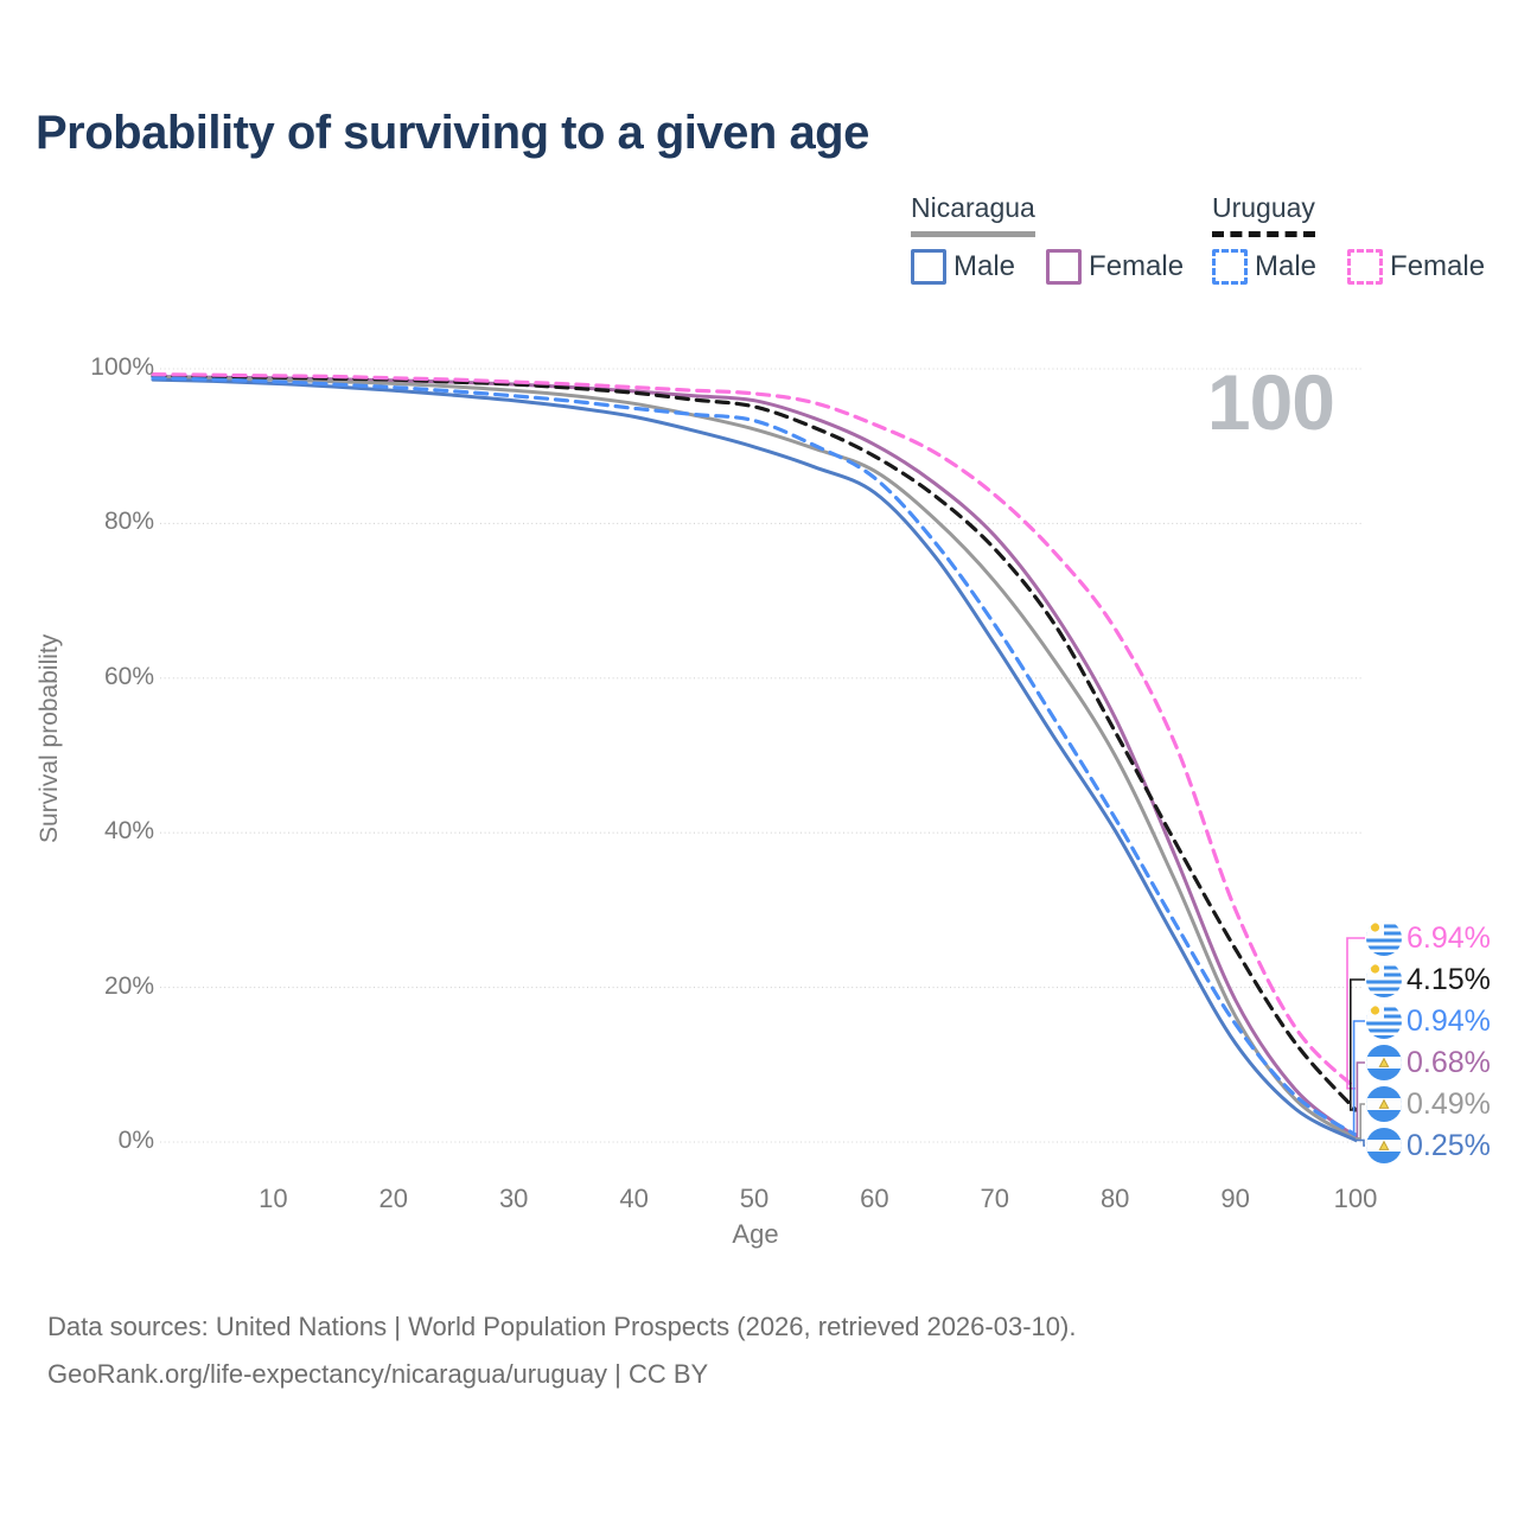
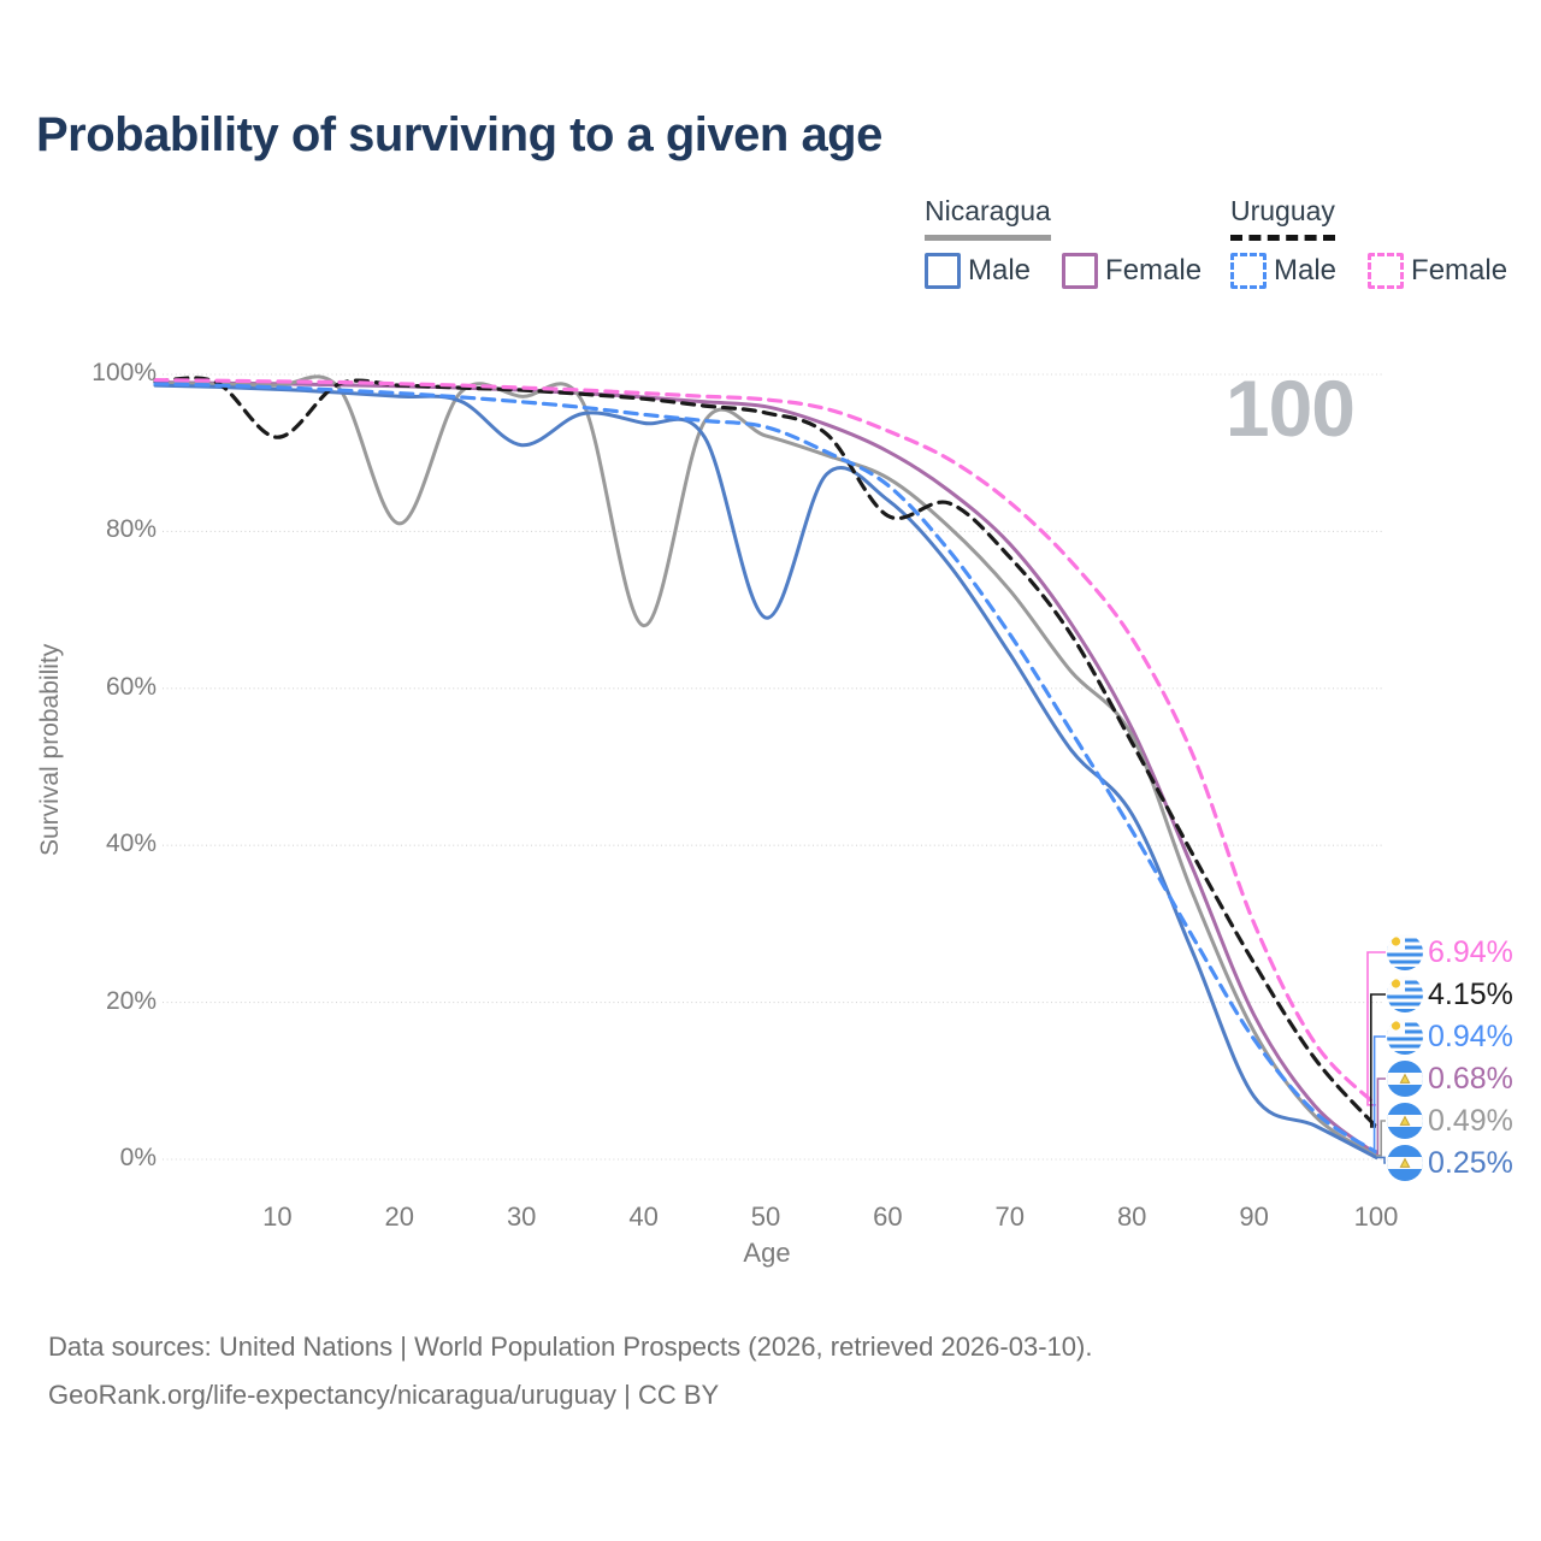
Uruguay/10: 99% -> 92%
Nicaragua/20: 98% -> 81%
Nicaragua Male/30: 96% -> 91%
Nicaragua/40: 96% -> 68%
Nicaragua Male/50: 90% -> 69%
Uruguay/60: 89% -> 82%
Nicaragua/80: 50% -> 54%
Nicaragua Male/80: 40% -> 44%
Nicaragua Male/90: 13% -> 8%
